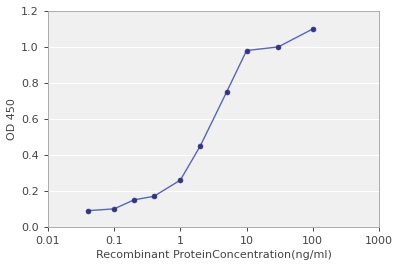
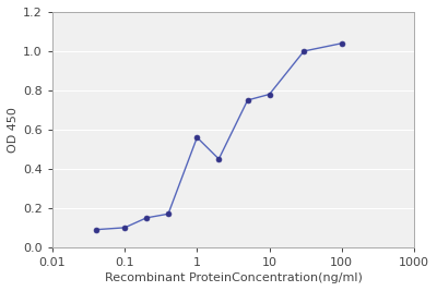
1: 0.26 -> 0.56
10: 0.98 -> 0.78
100: 1.10 -> 1.04
